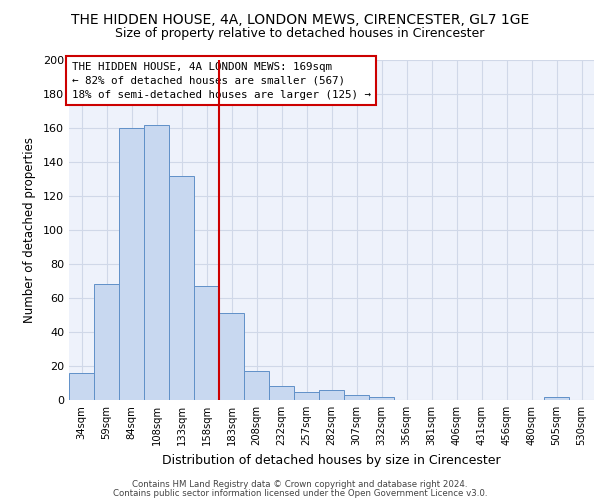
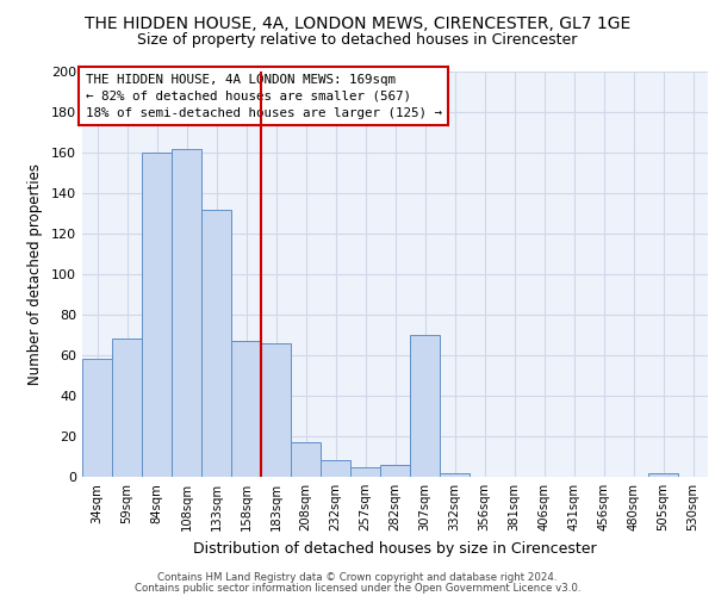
34sqm: 16 -> 58
183sqm: 51 -> 66
307sqm: 3 -> 70
